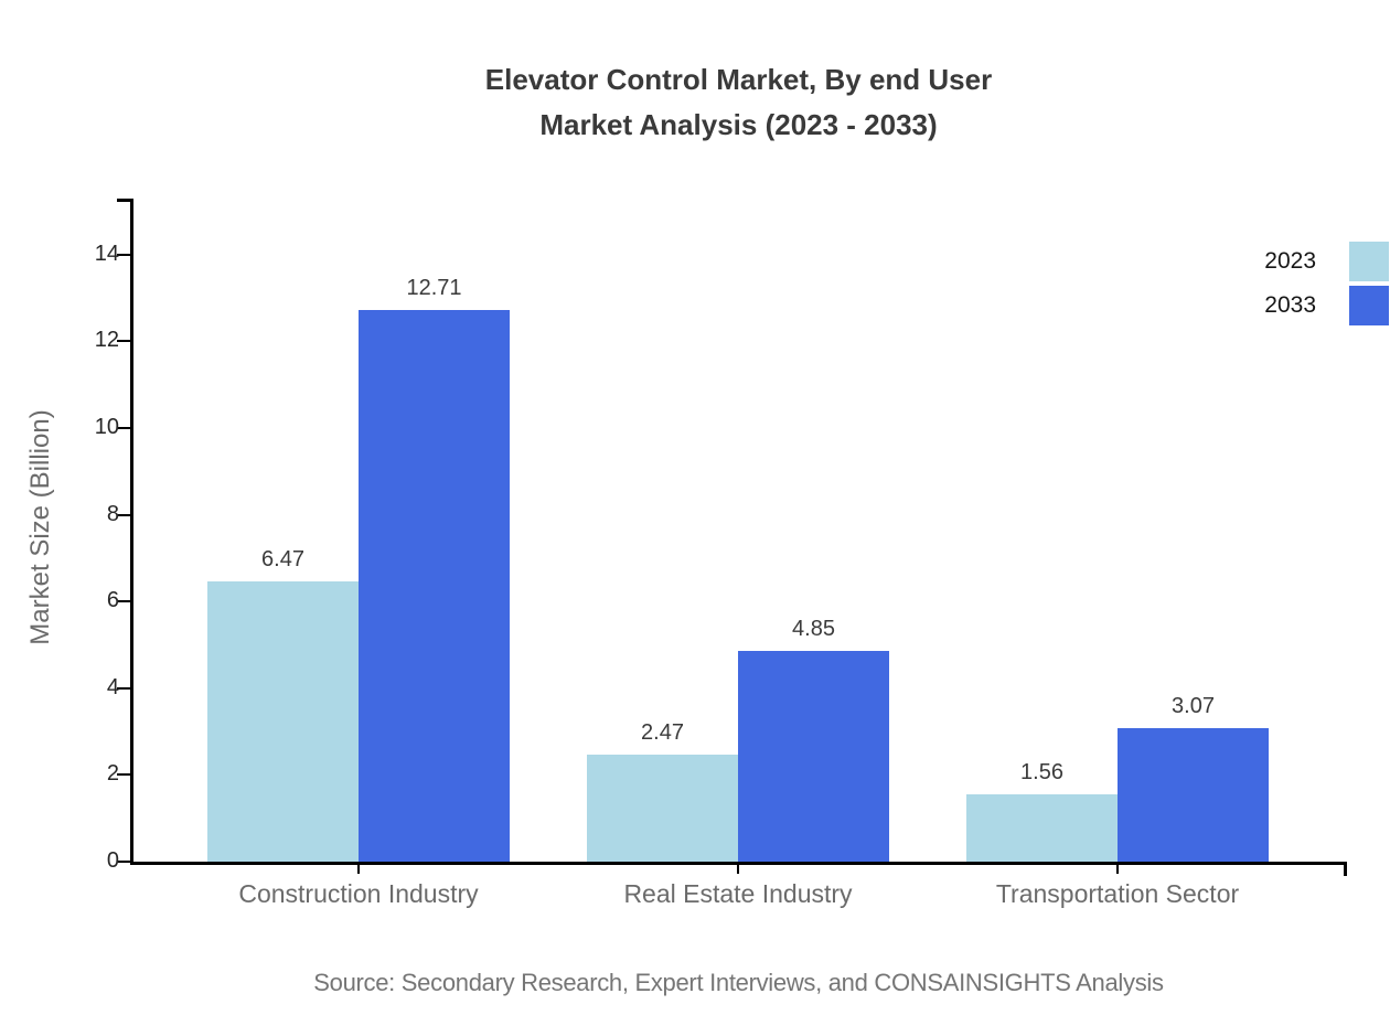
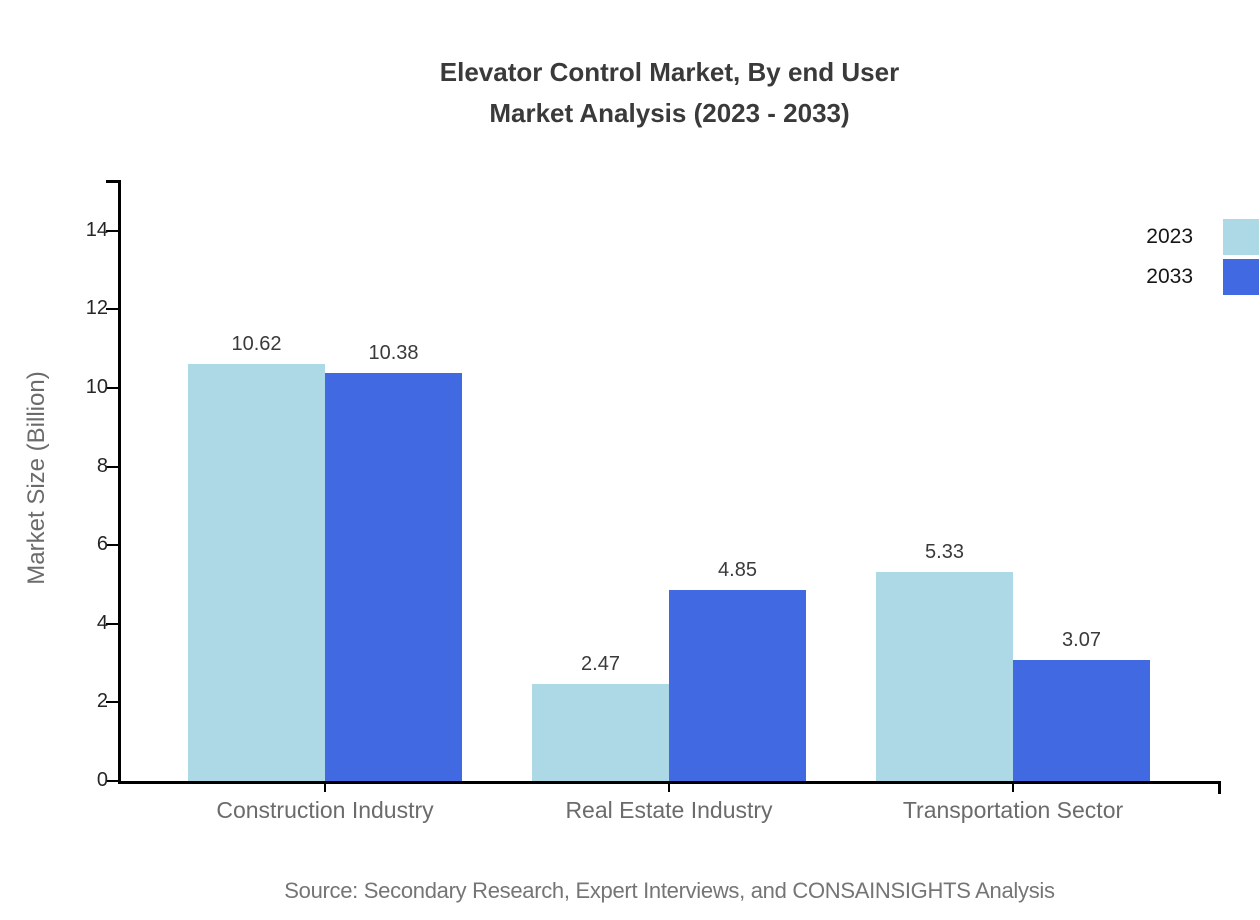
2023/Construction Industry: 6.47 -> 10.62
2033/Construction Industry: 12.71 -> 10.38
2023/Transportation Sector: 1.56 -> 5.33
